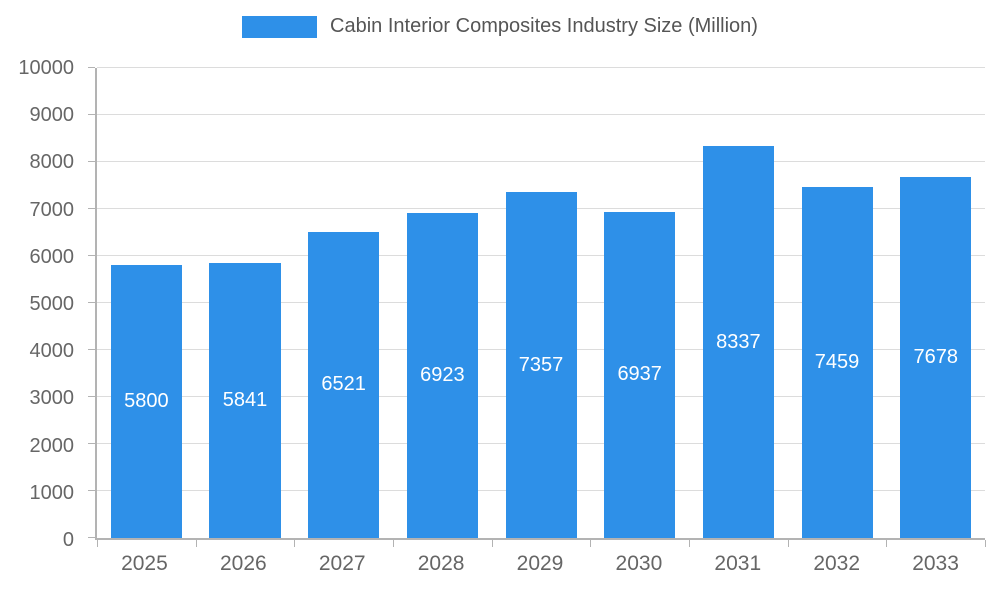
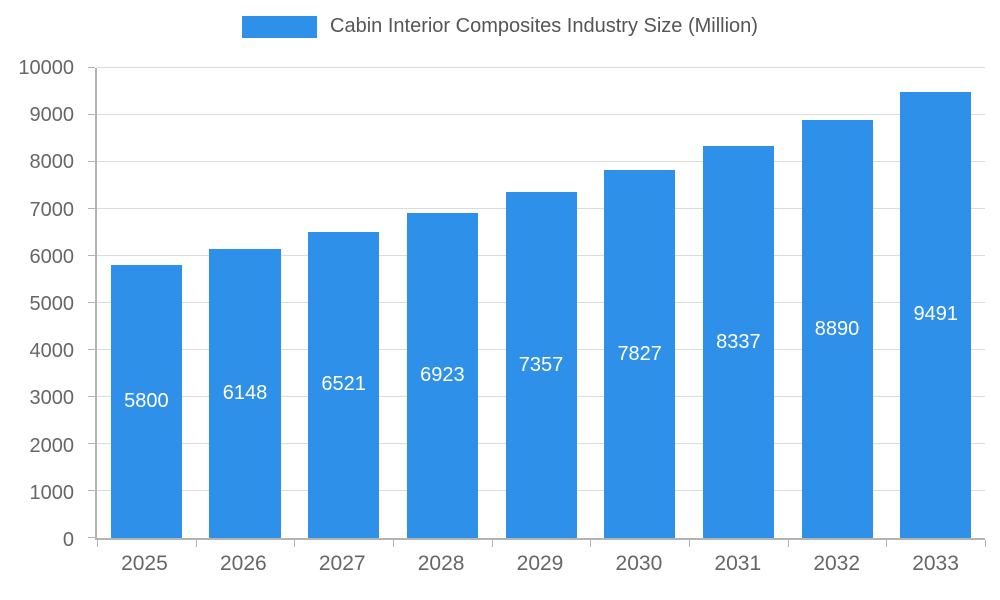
2026: 5841 -> 6148
2030: 6937 -> 7827
2032: 7459 -> 8890
2033: 7678 -> 9491
